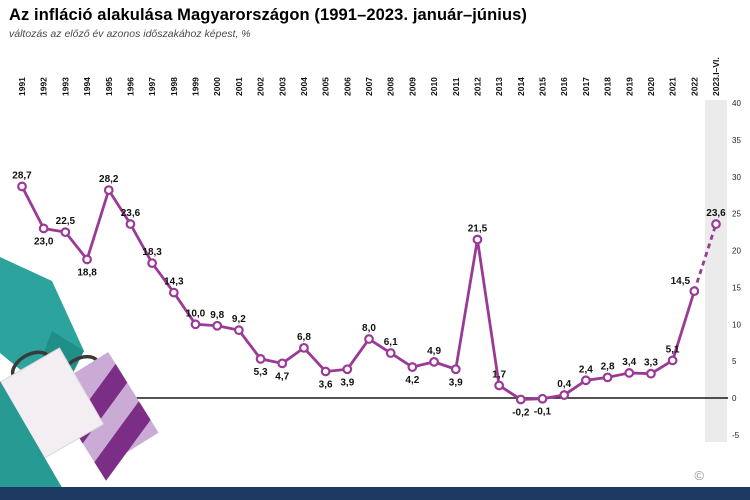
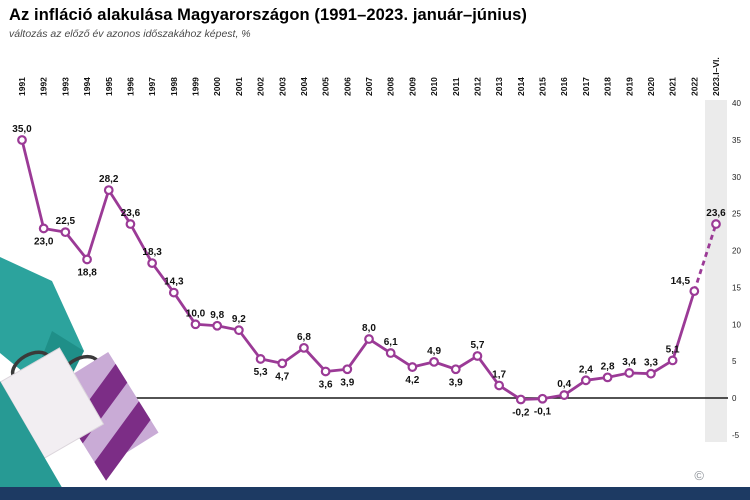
1991: 28,7 -> 35,0
2012: 21,5 -> 5,7
